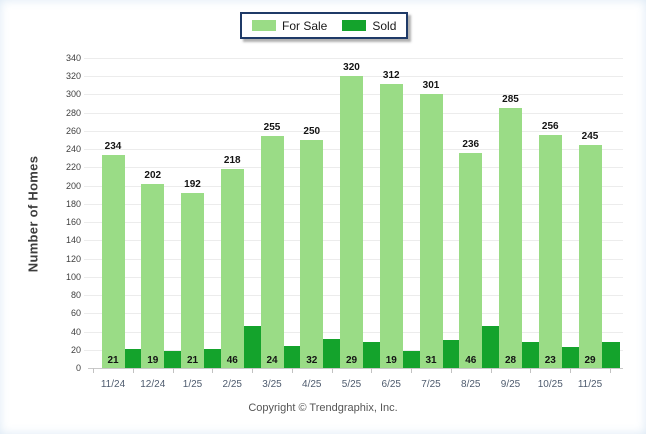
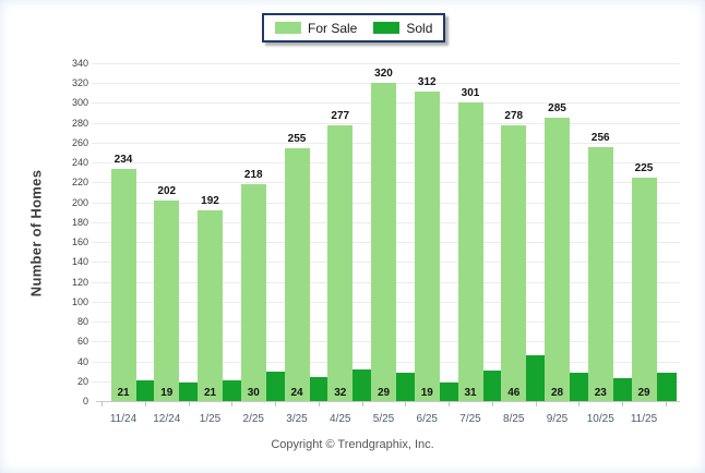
Sold/2/25: 46 -> 30
For Sale/4/25: 250 -> 277
For Sale/8/25: 236 -> 278
For Sale/11/25: 245 -> 225
